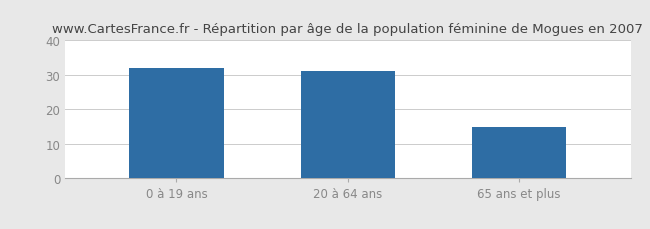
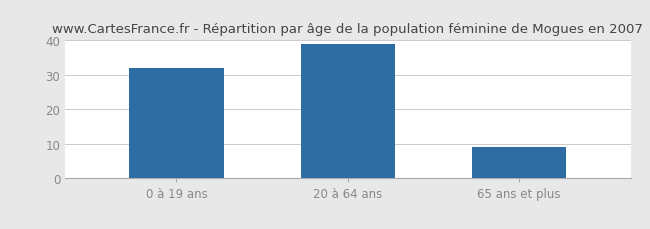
20 à 64 ans: 31 -> 39
65 ans et plus: 15 -> 9
